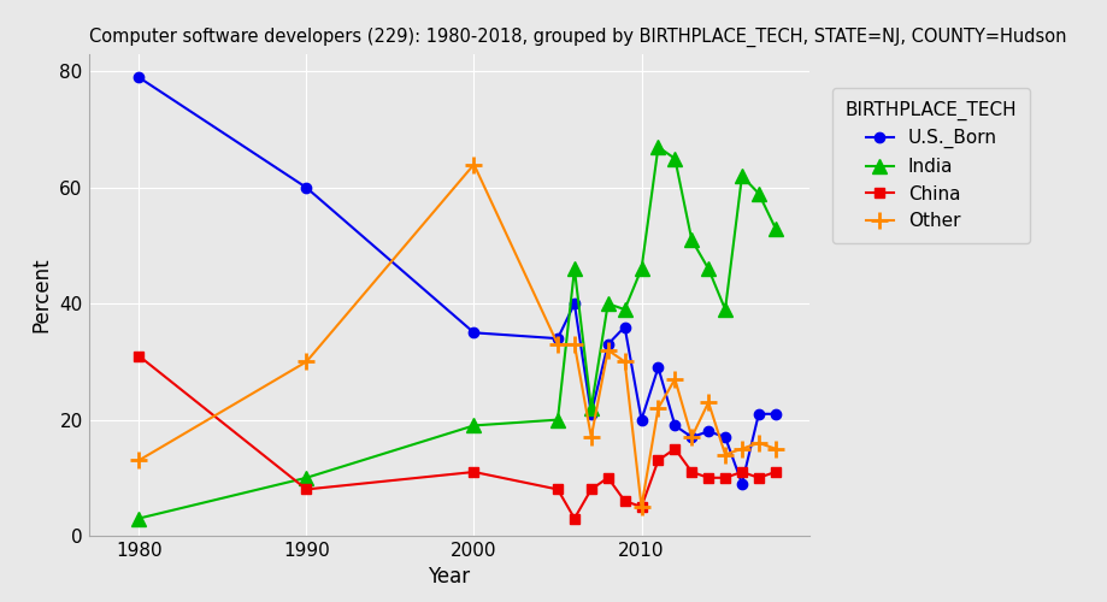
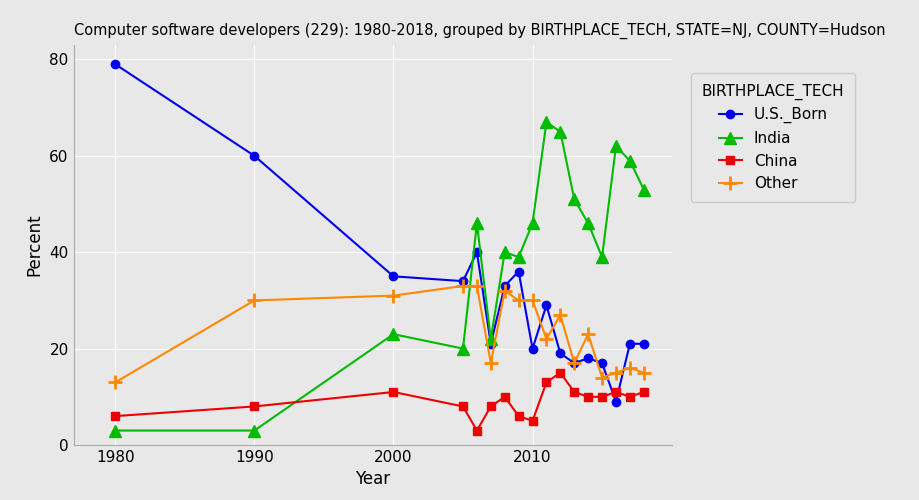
China/1980: 31 -> 6
India/1990: 10 -> 3
India/2000: 19 -> 23
Other/2000: 64 -> 31
Other/2010: 5 -> 30
